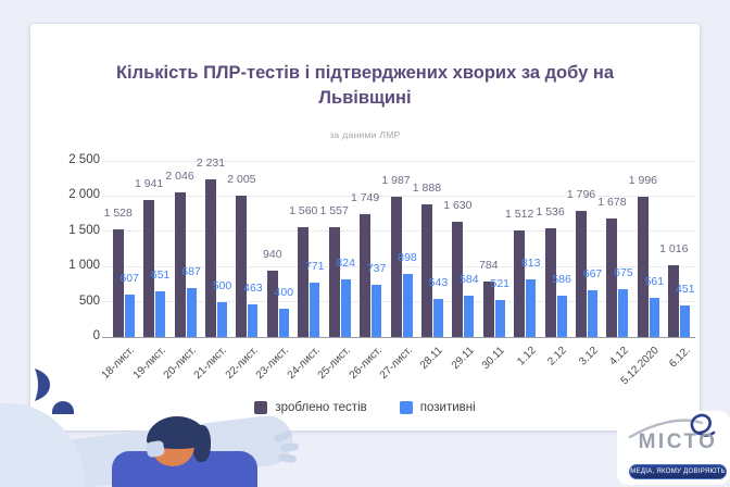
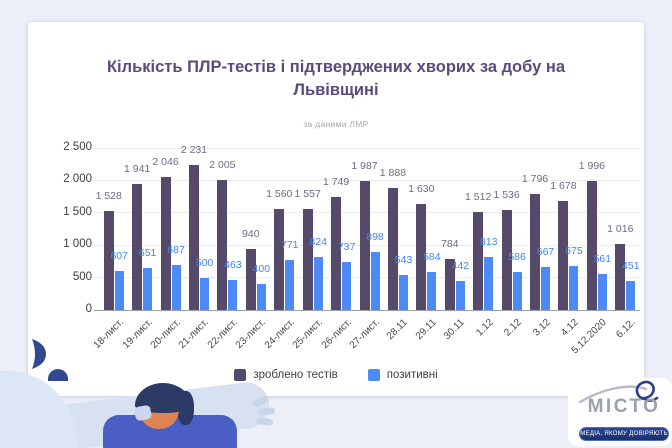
позитивні/30.11: 521 -> 442
